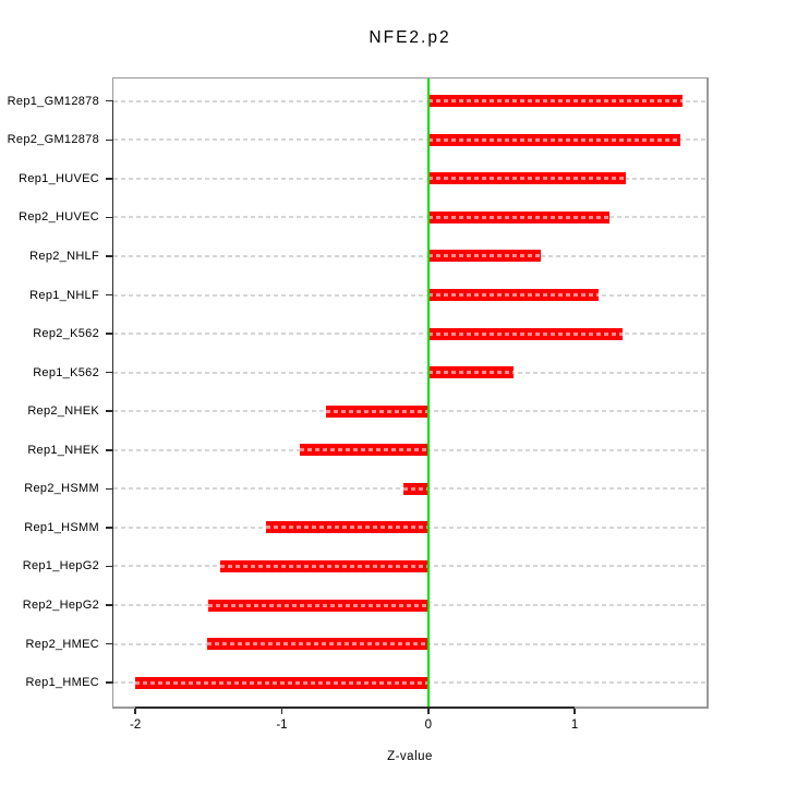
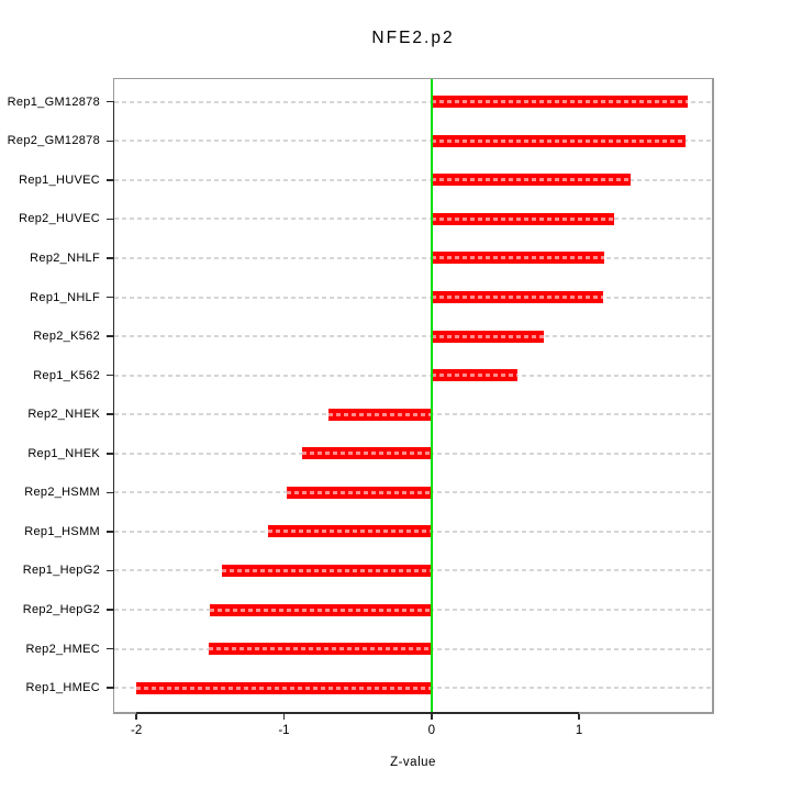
Rep2_NHLF: 0.77 -> 1.17
Rep2_K562: 1.33 -> 0.76
Rep2_HSMM: -0.17 -> -0.98
